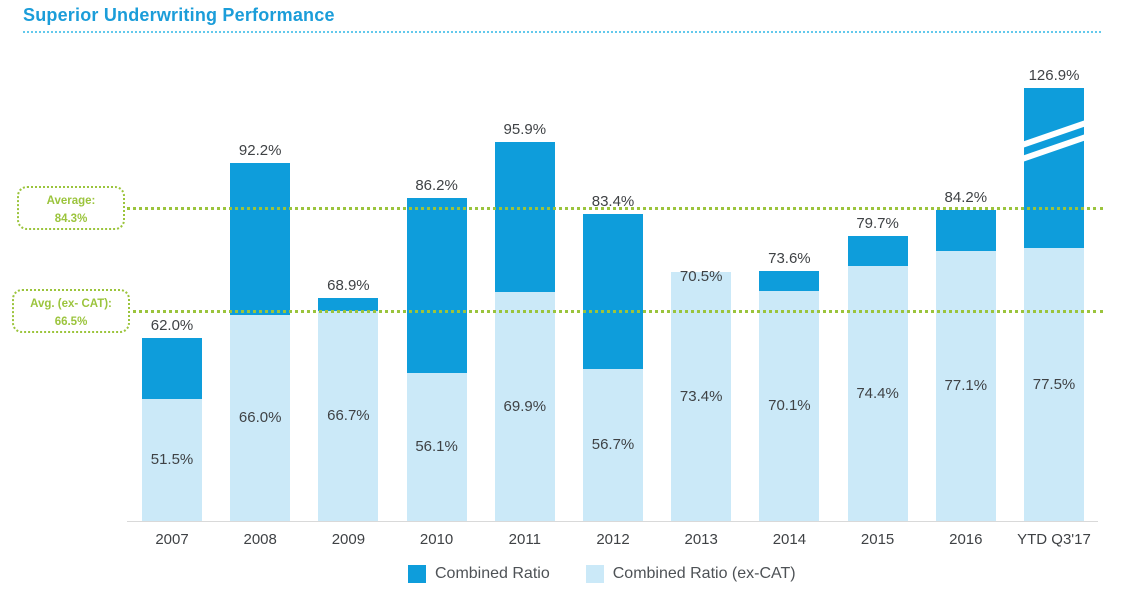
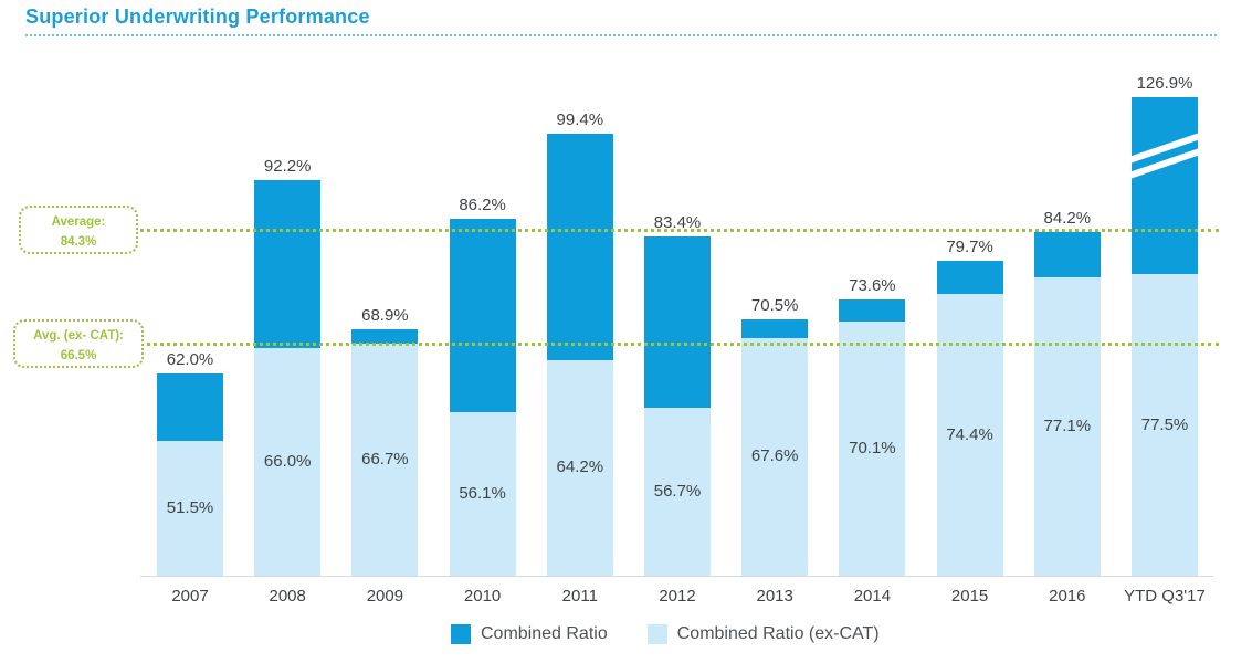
Combined Ratio/2011: 95.9% -> 99.4%
Combined Ratio (ex-CAT)/2011: 69.9% -> 64.2%
Combined Ratio (ex-CAT)/2013: 73.4% -> 67.6%
